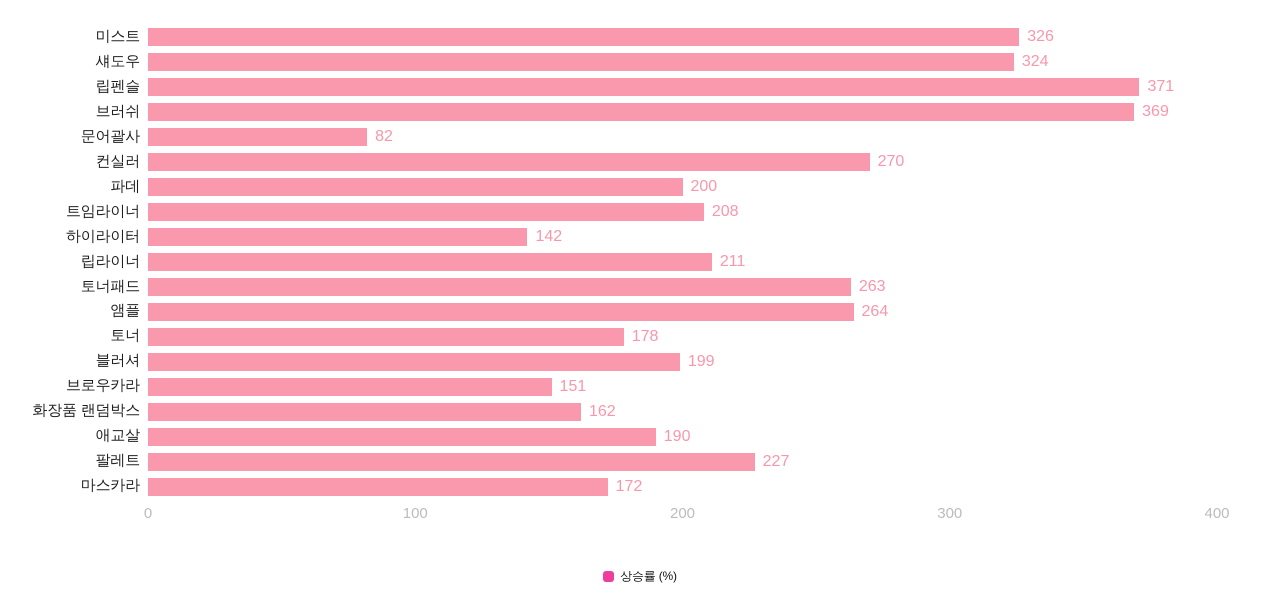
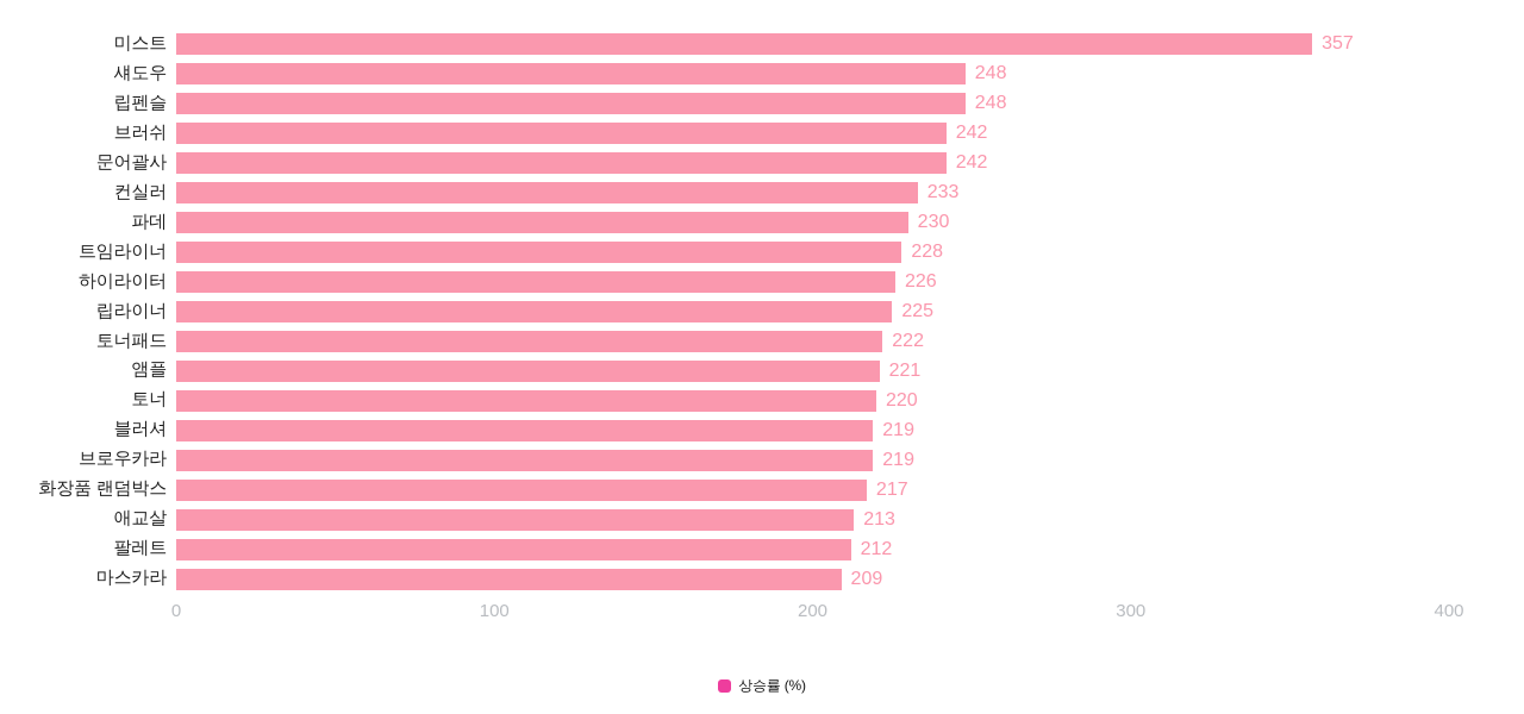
미스트: 326 -> 357
섀도우: 324 -> 248
립펜슬: 371 -> 248
브러쉬: 369 -> 242
문어괄사: 82 -> 242
컨실러: 270 -> 233
파데: 200 -> 230
트임라이너: 208 -> 228
하이라이터: 142 -> 226
립라이너: 211 -> 225
토너패드: 263 -> 222
앰플: 264 -> 221
토너: 178 -> 220
블러셔: 199 -> 219
브로우카라: 151 -> 219
화장품 랜덤박스: 162 -> 217
애교살: 190 -> 213
팔레트: 227 -> 212
마스카라: 172 -> 209
